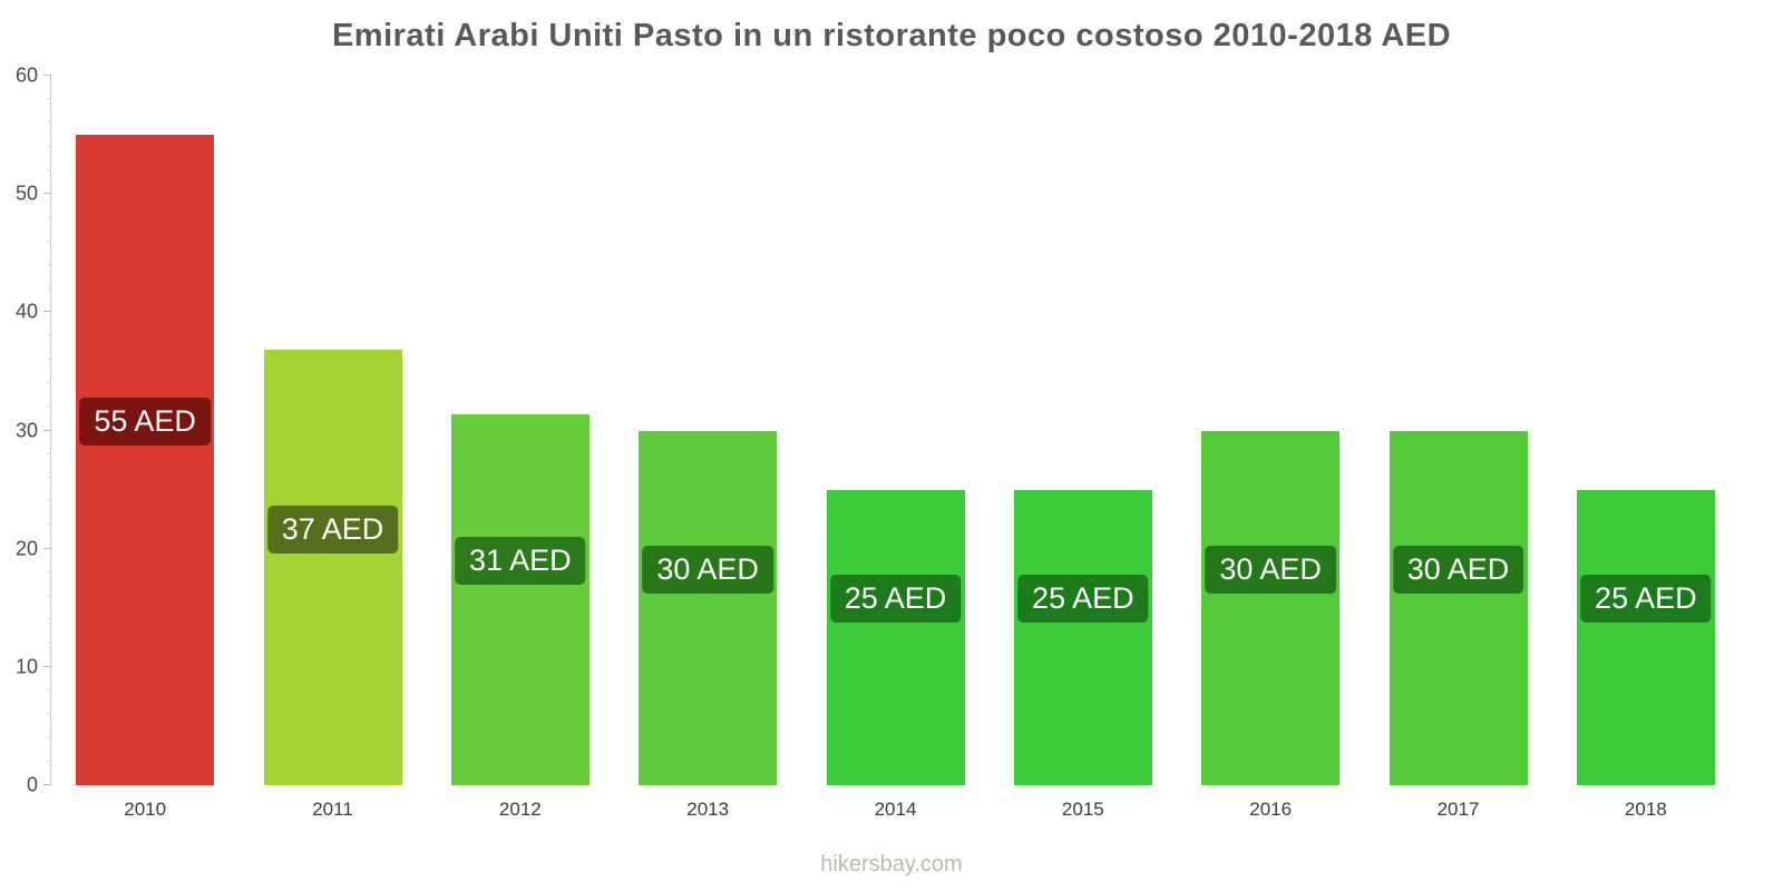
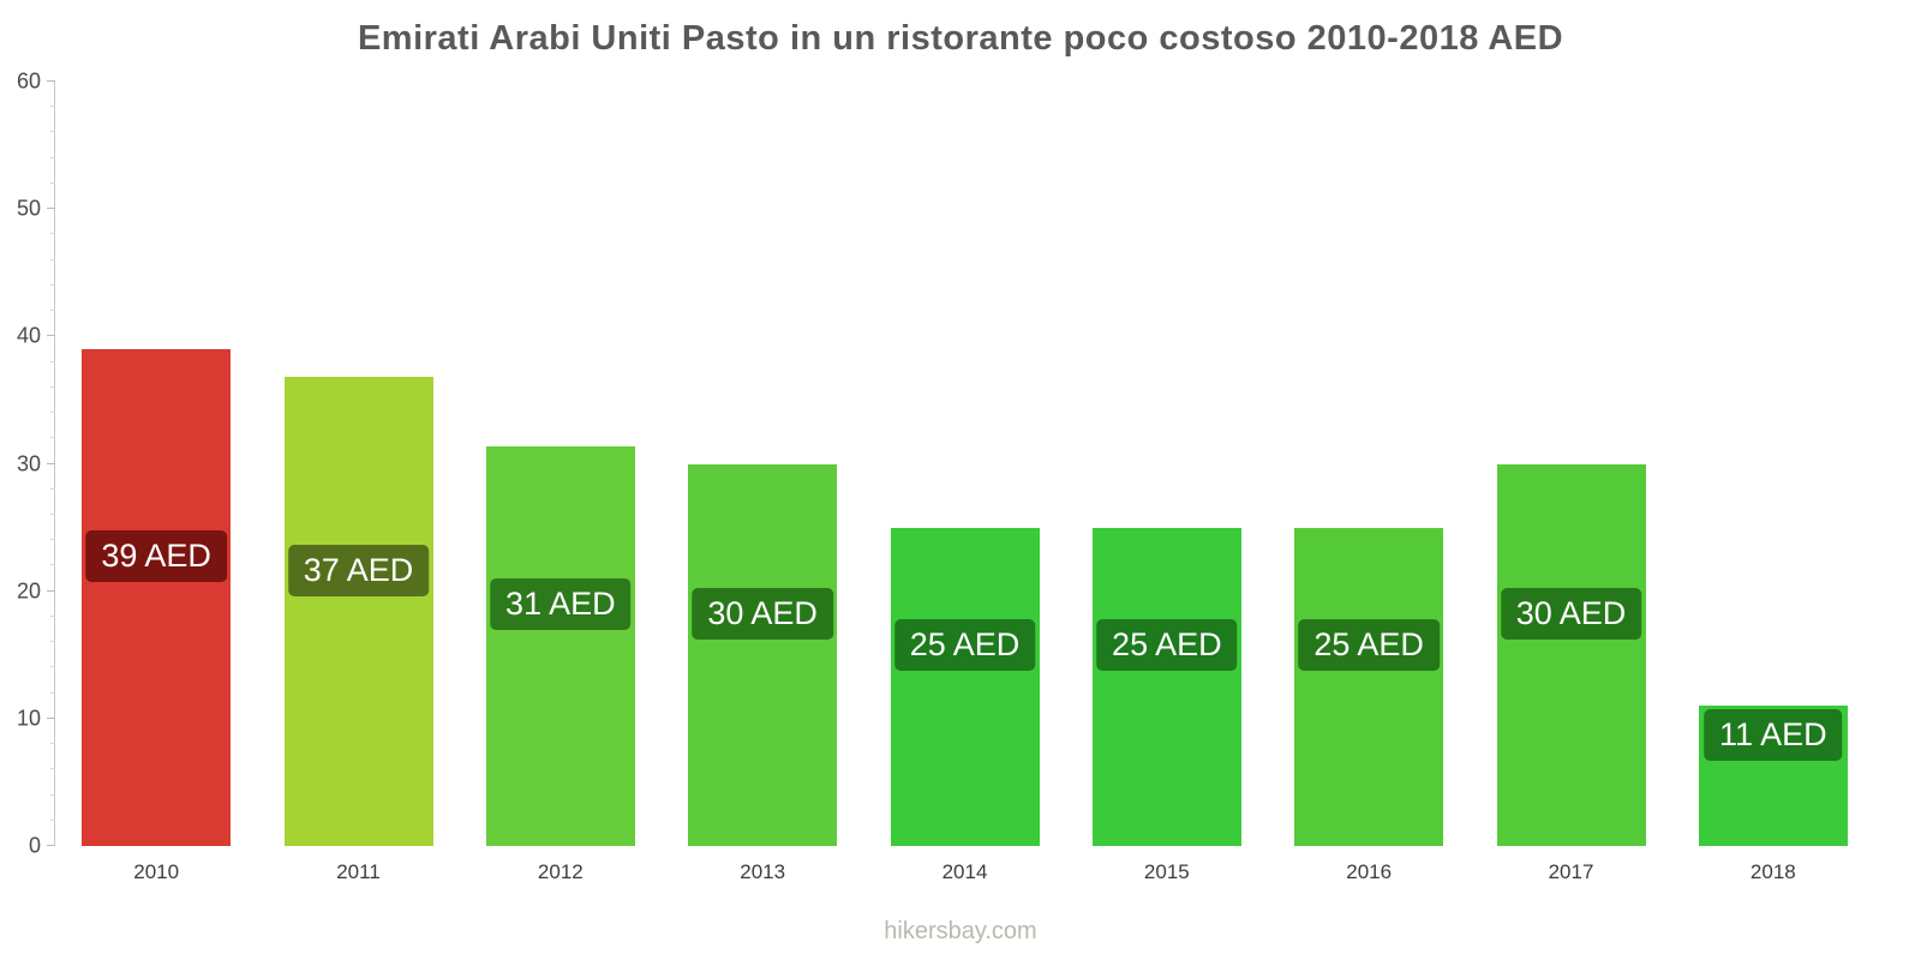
2010: 55 -> 39
2016: 30 -> 25
2018: 25 -> 11
